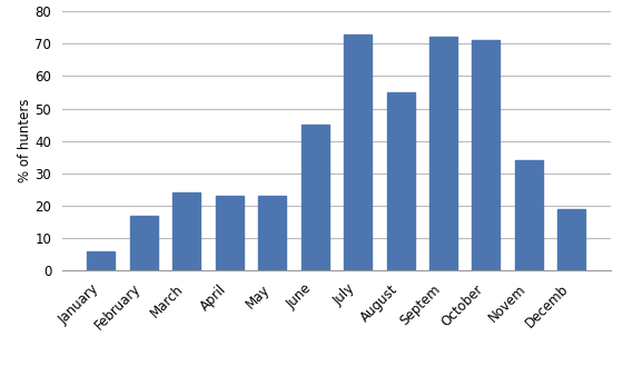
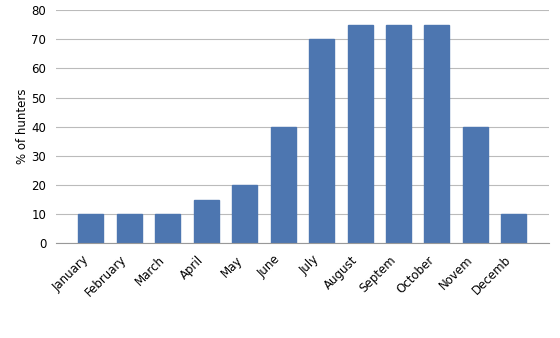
January: 6 -> 10
February: 17 -> 10
March: 24 -> 10
April: 23 -> 15
May: 23 -> 20
June: 45 -> 40
July: 73 -> 70
August: 55 -> 75
Septem: 72 -> 75
October: 71 -> 75
Novem: 34 -> 40
Decemb: 19 -> 10
